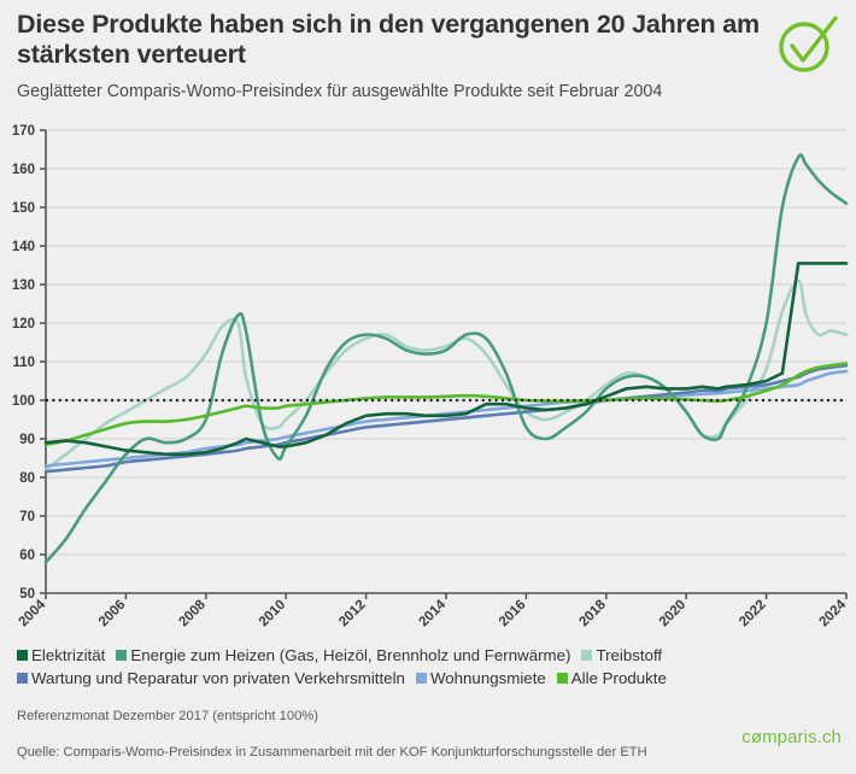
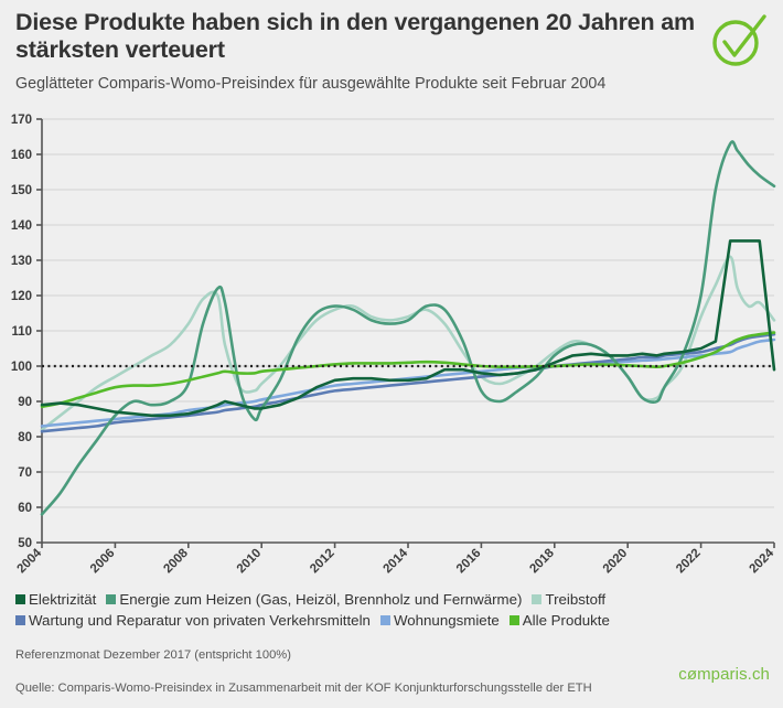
Treibstoff/2022: 108 -> 114
Elektrizität/2024: 136 -> 99
Treibstoff/2024: 117 -> 113
